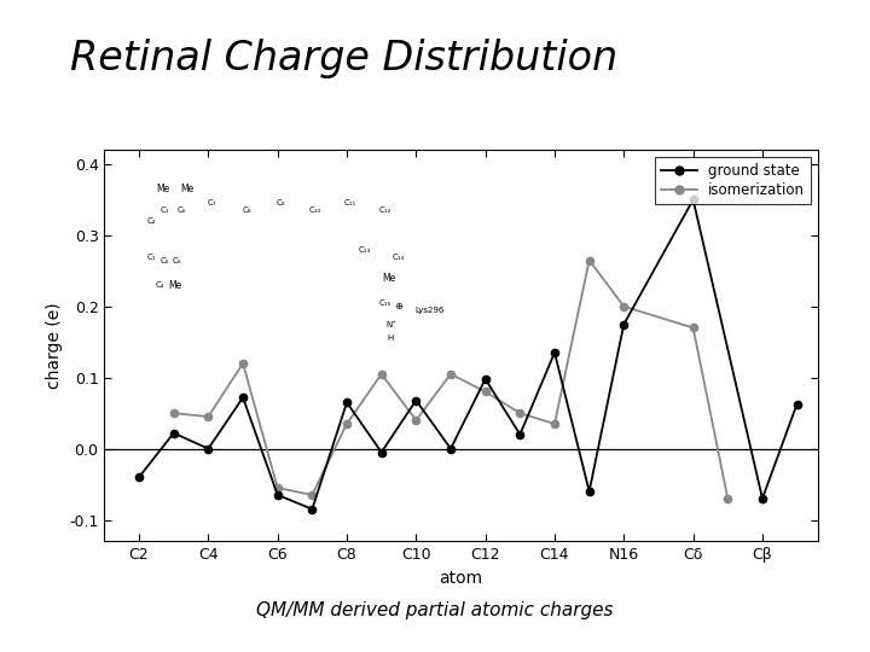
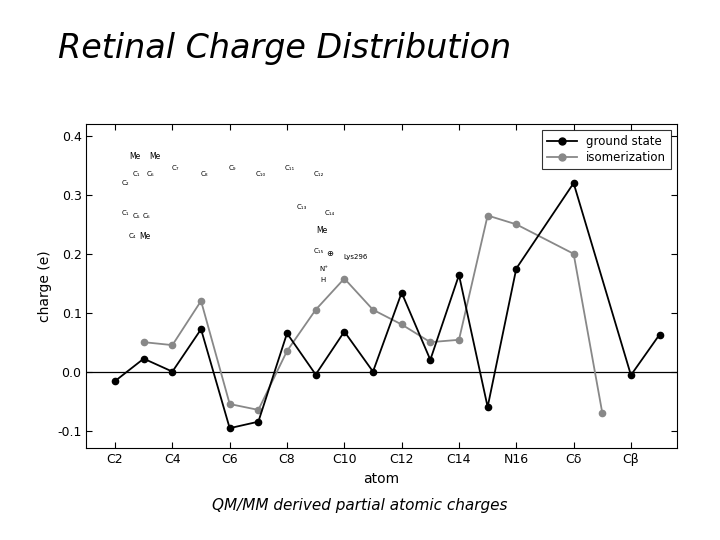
ground state/C2: -0.040 -> -0.016
ground state/C6: -0.065 -> -0.096
isomerization/C10: 0.040 -> 0.158
ground state/C12: 0.098 -> 0.134
ground state/C14: 0.135 -> 0.164
isomerization/C14: 0.035 -> 0.054
isomerization/N16: 0.200 -> 0.250
ground state/Cδ: 0.350 -> 0.320
isomerization/Cδ: 0.170 -> 0.200
ground state/Cβ: -0.070 -> -0.006
